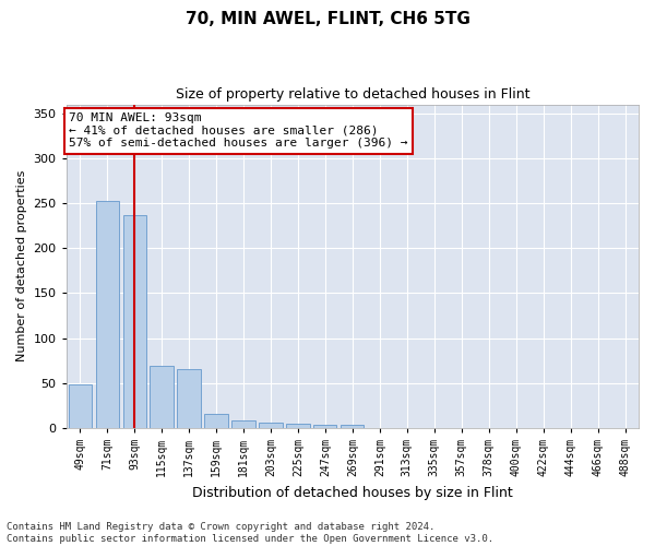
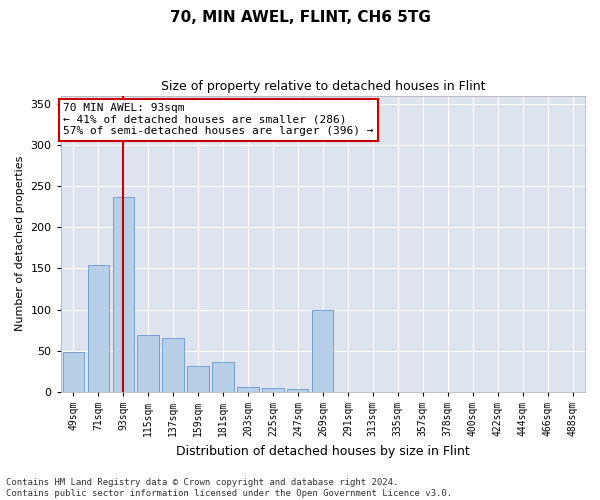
71sqm: 252 -> 154
159sqm: 16 -> 32
181sqm: 8 -> 36
269sqm: 4 -> 100
